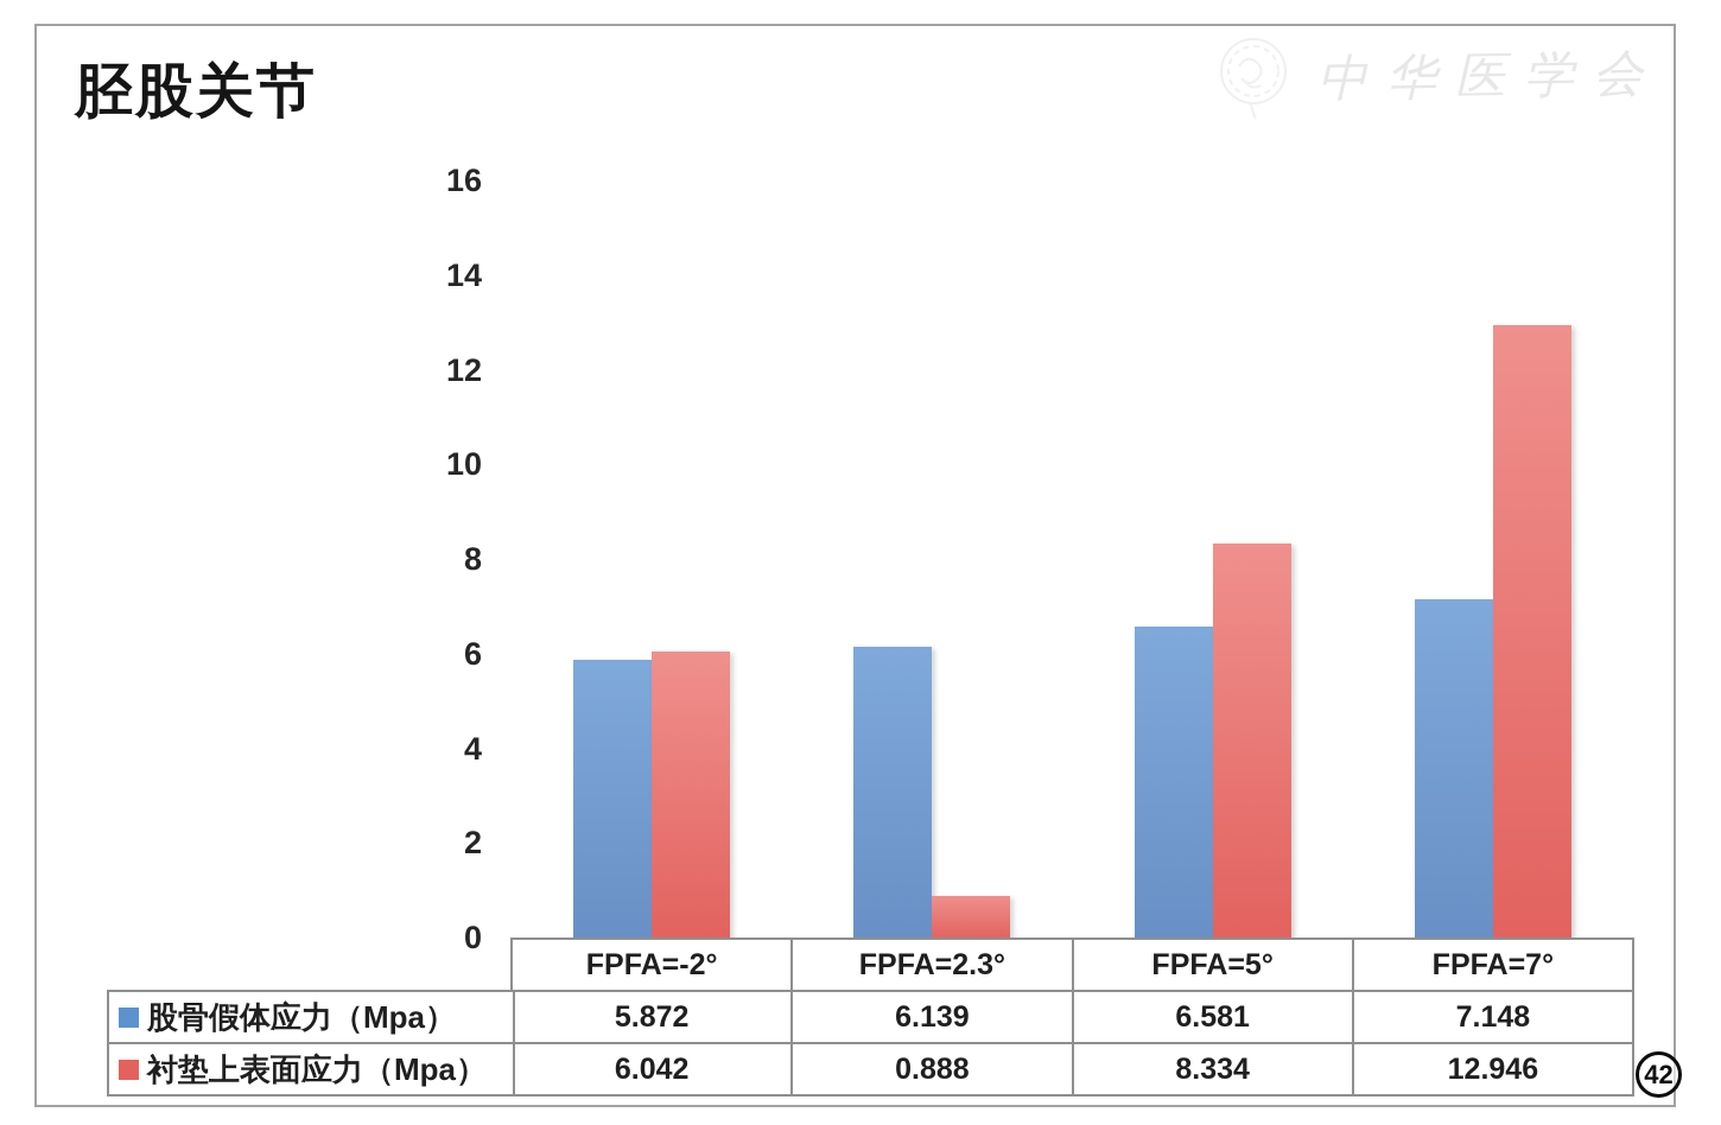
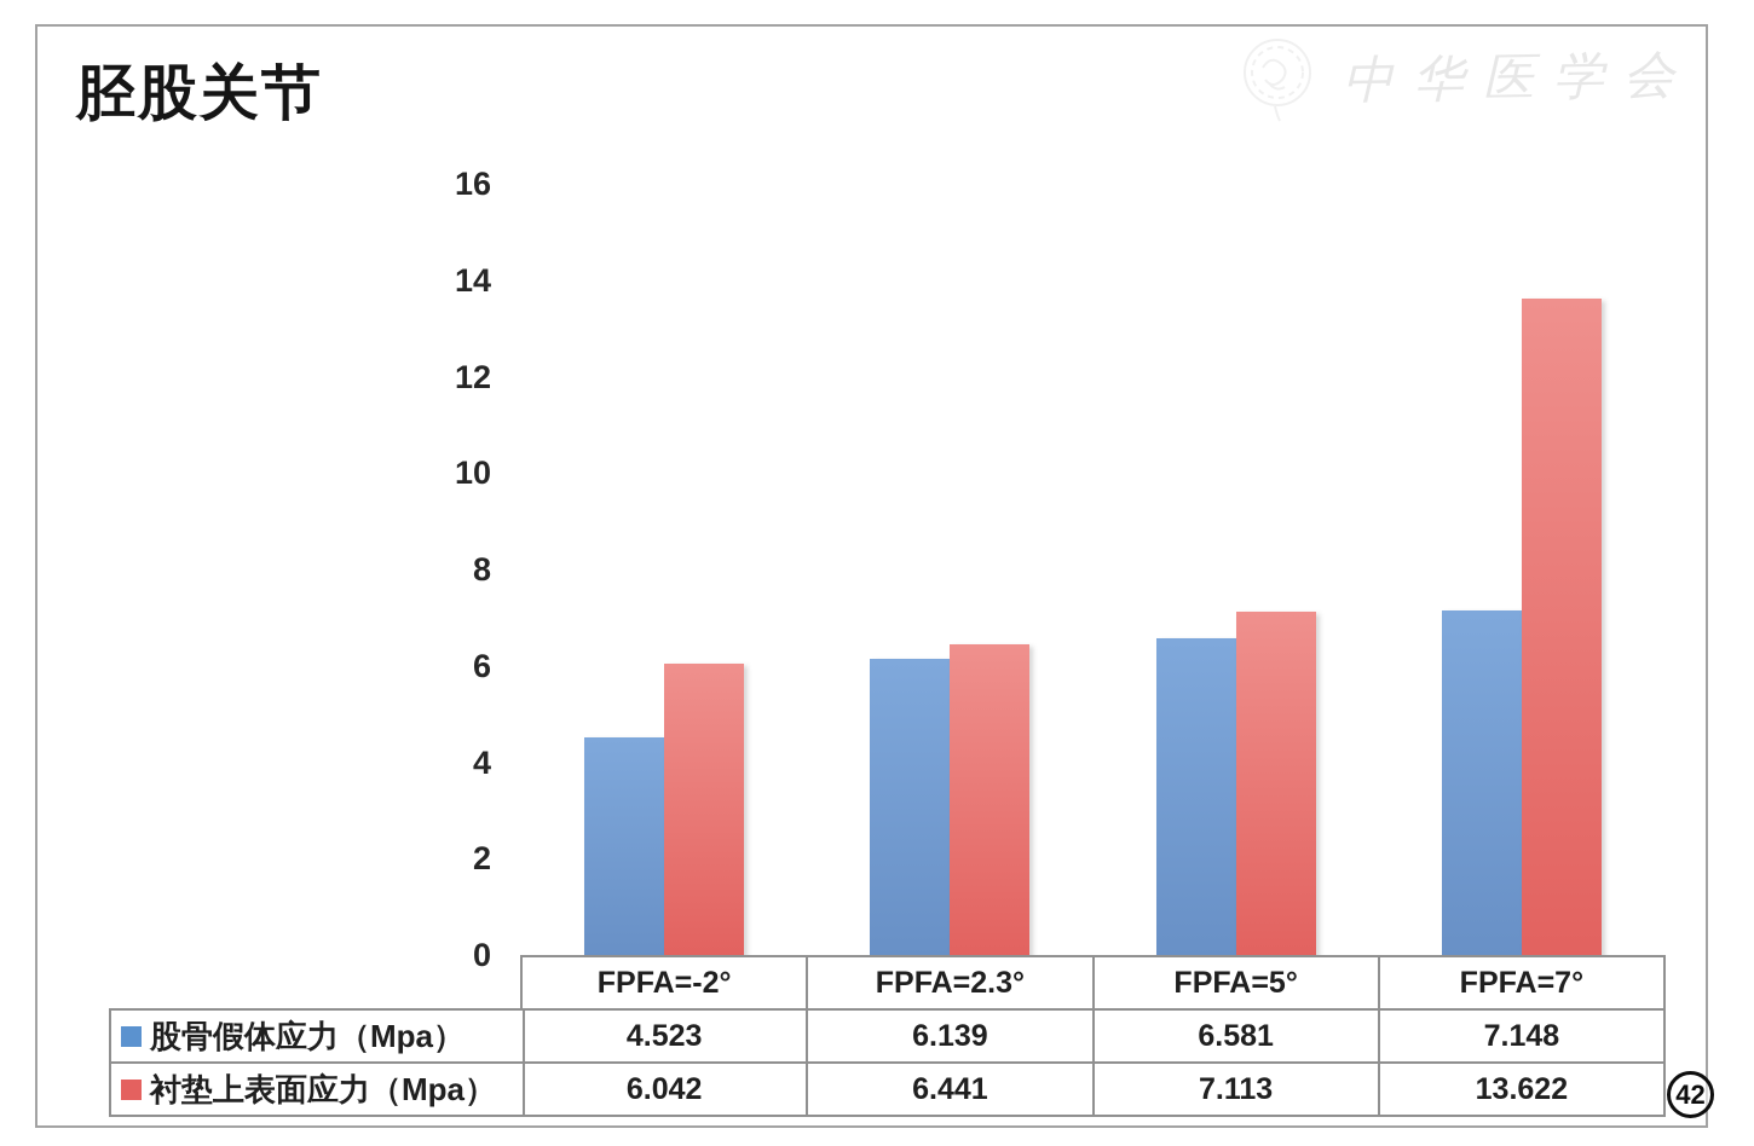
股骨假体应力（Mpa）/FPFA=-2°: 5.872 -> 4.523
衬垫上表面应力（Mpa）/FPFA=2.3°: 0.888 -> 6.441
衬垫上表面应力（Mpa）/FPFA=5°: 8.334 -> 7.113
衬垫上表面应力（Mpa）/FPFA=7°: 12.946 -> 13.622
